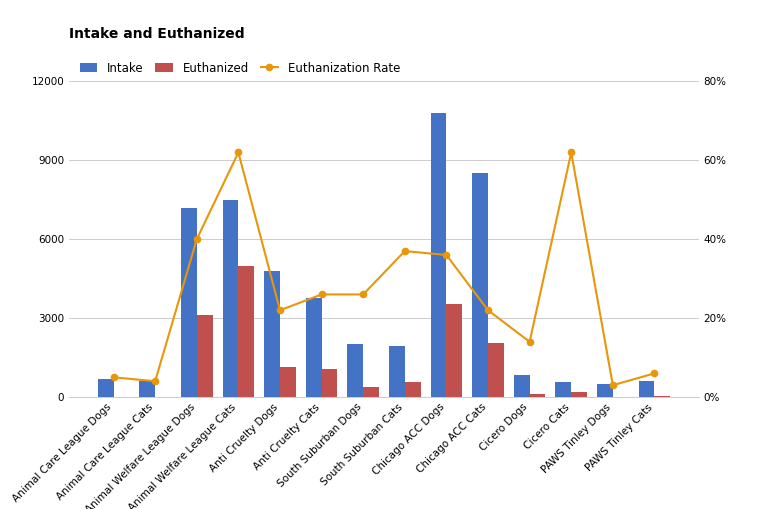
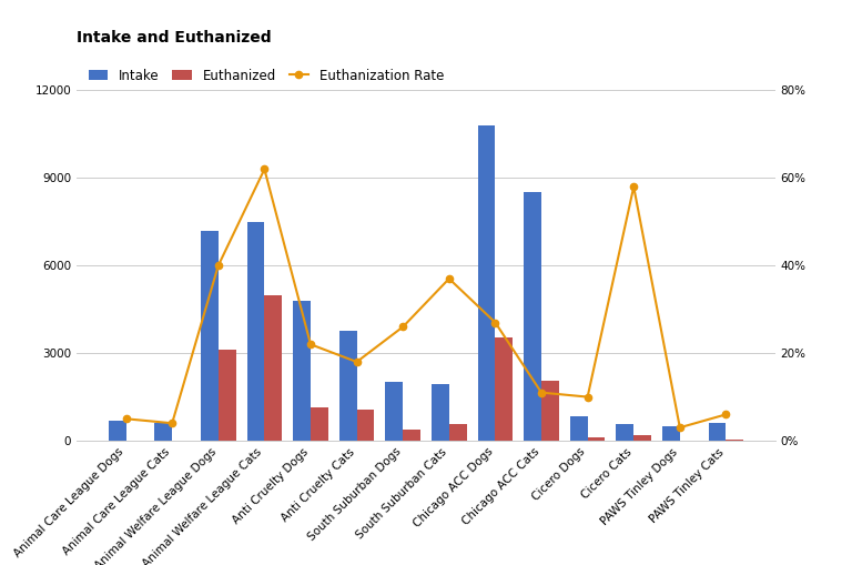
Euthanization Rate/Anti Cruelty Cats: 26% -> 18%
Euthanization Rate/Chicago ACC Dogs: 36% -> 27%
Euthanization Rate/Chicago ACC Cats: 22% -> 11%
Euthanization Rate/Cicero Dogs: 14% -> 10%
Euthanization Rate/Cicero Cats: 62% -> 58%
